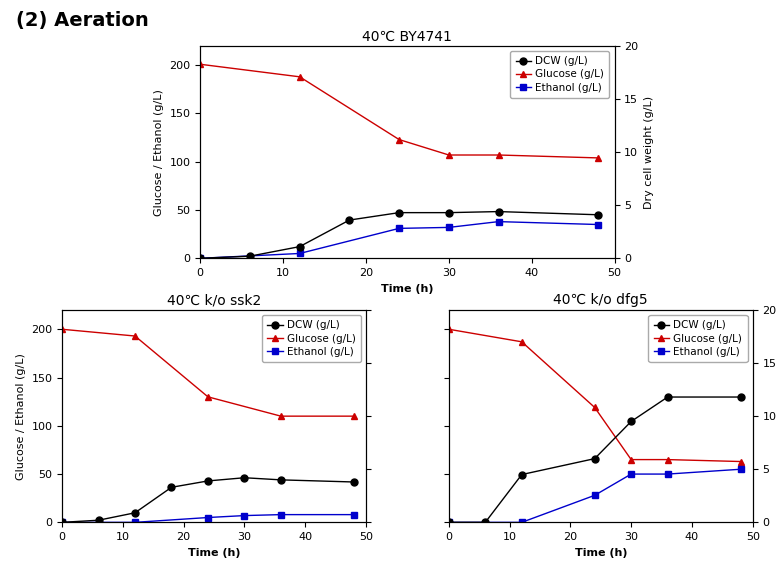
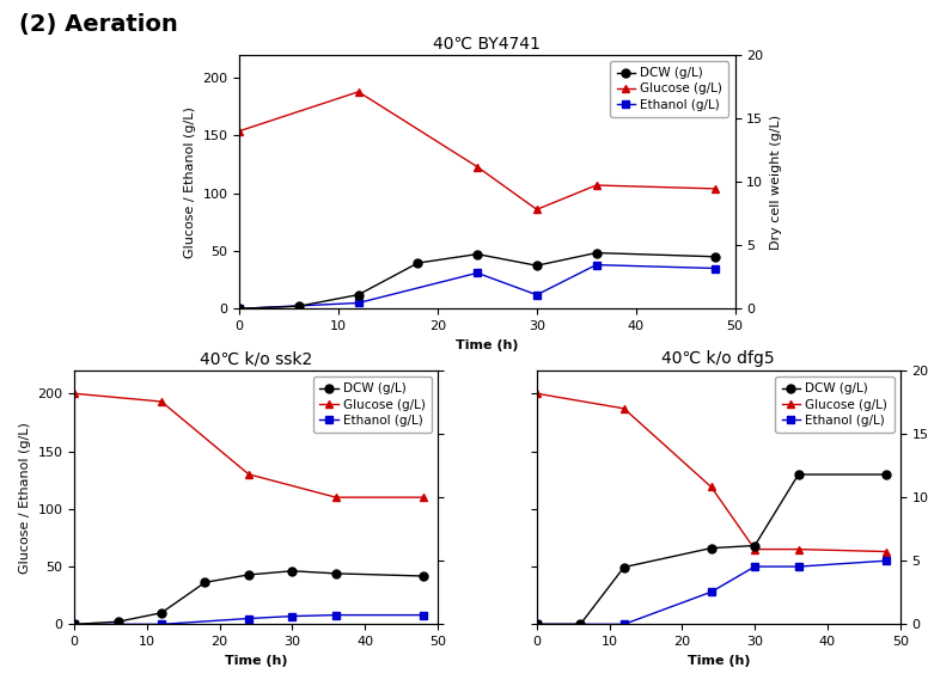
40℃ BY4741/Glucose (g/L)/0: 201 -> 154
40℃ BY4741/DCW (g/L)/30: 4.3 -> 3.4
40℃ BY4741/Glucose (g/L)/30: 107 -> 86
40℃ BY4741/Ethanol (g/L)/30: 32 -> 12
40℃ k/o dfg5/DCW (g/L)/30: 9.5 -> 6.2
